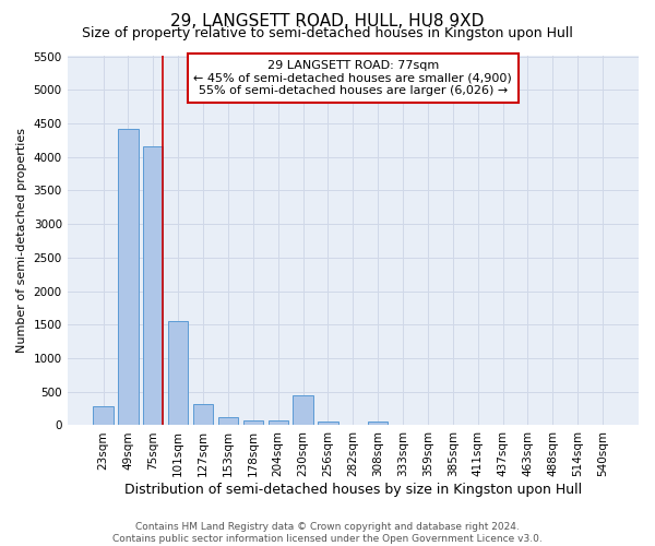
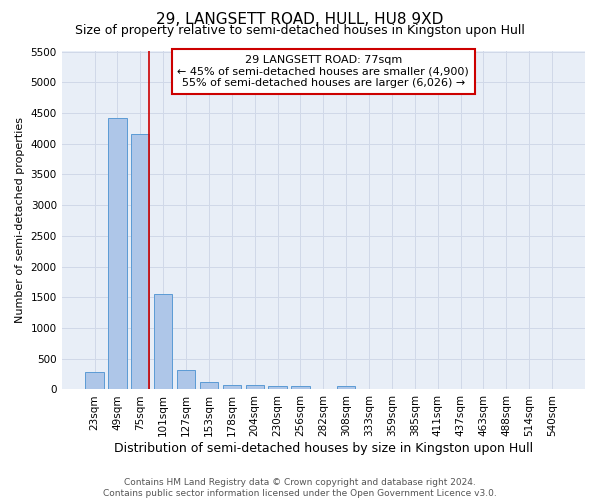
230sqm: 440 -> 60
